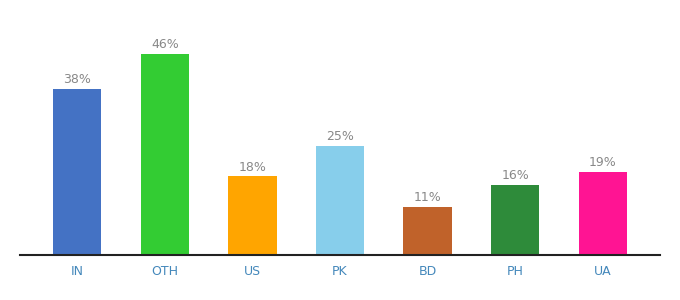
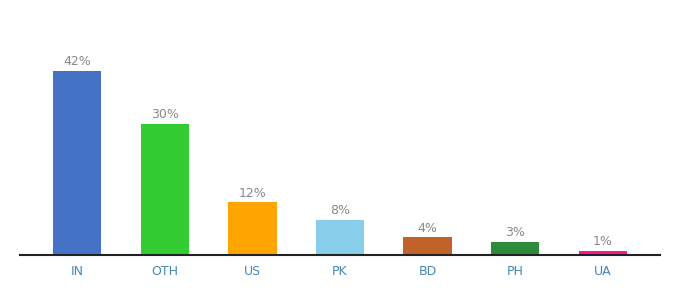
IN: 38% -> 42%
OTH: 46% -> 30%
US: 18% -> 12%
PK: 25% -> 8%
BD: 11% -> 4%
PH: 16% -> 3%
UA: 19% -> 1%
